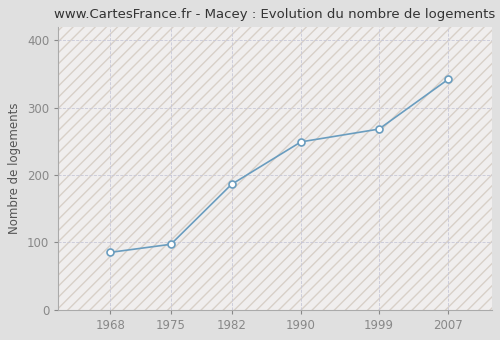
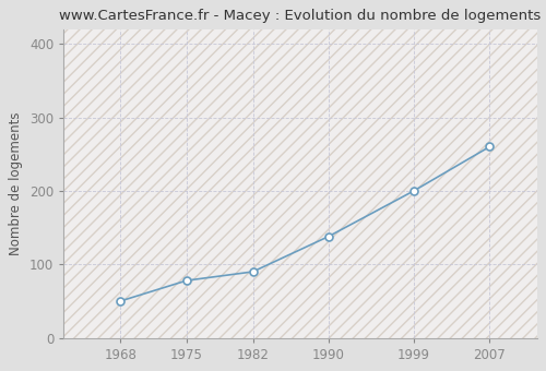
1968: 85 -> 50
1975: 97 -> 78
1982: 186 -> 90
1990: 249 -> 138
1999: 268 -> 200
2007: 342 -> 260
